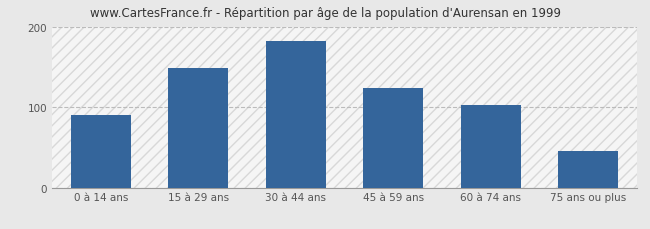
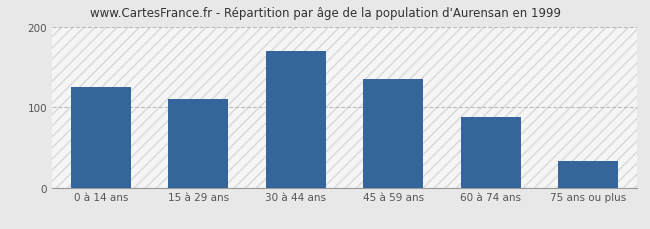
0 à 14 ans: 90 -> 125
15 à 29 ans: 148 -> 110
30 à 44 ans: 182 -> 170
45 à 59 ans: 124 -> 135
60 à 74 ans: 102 -> 88
75 ans ou plus: 46 -> 33
